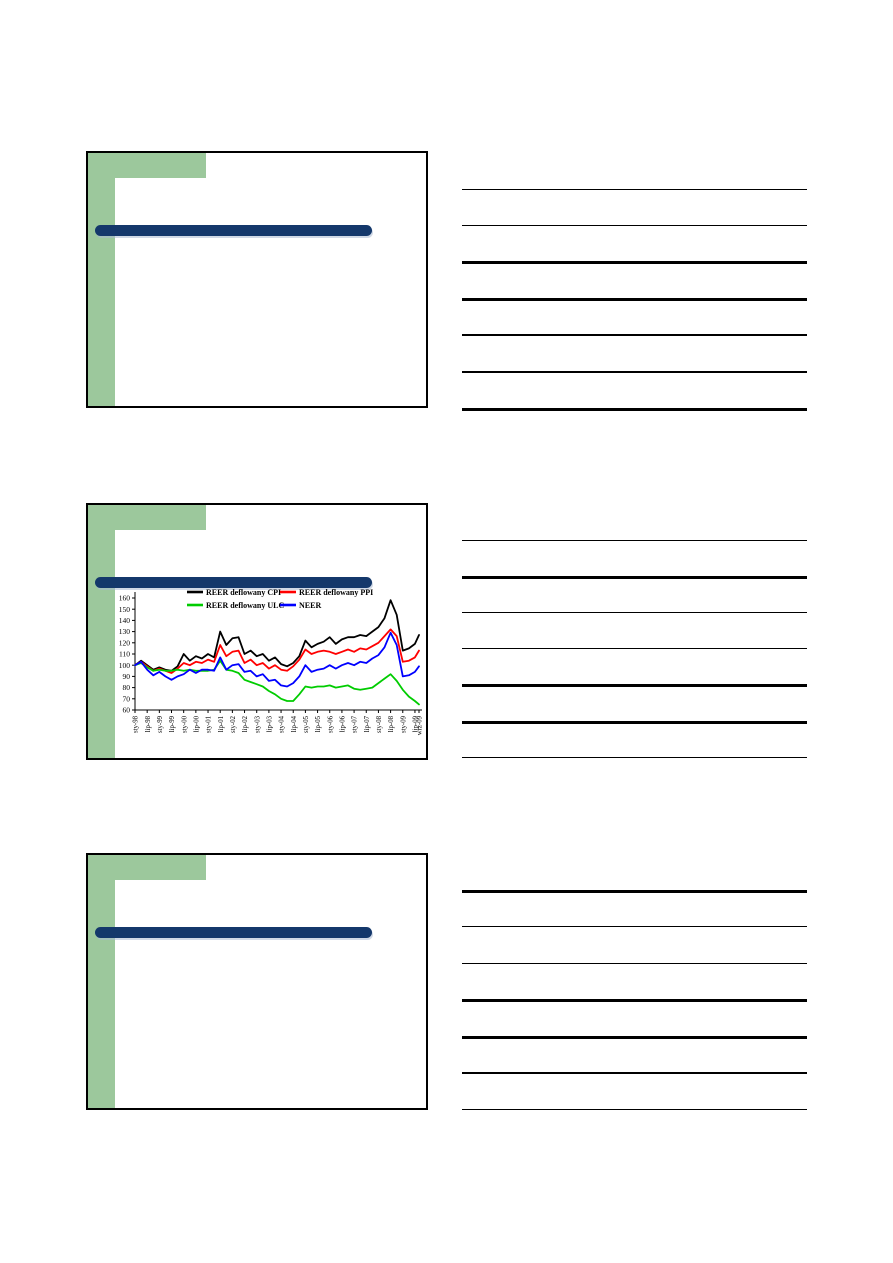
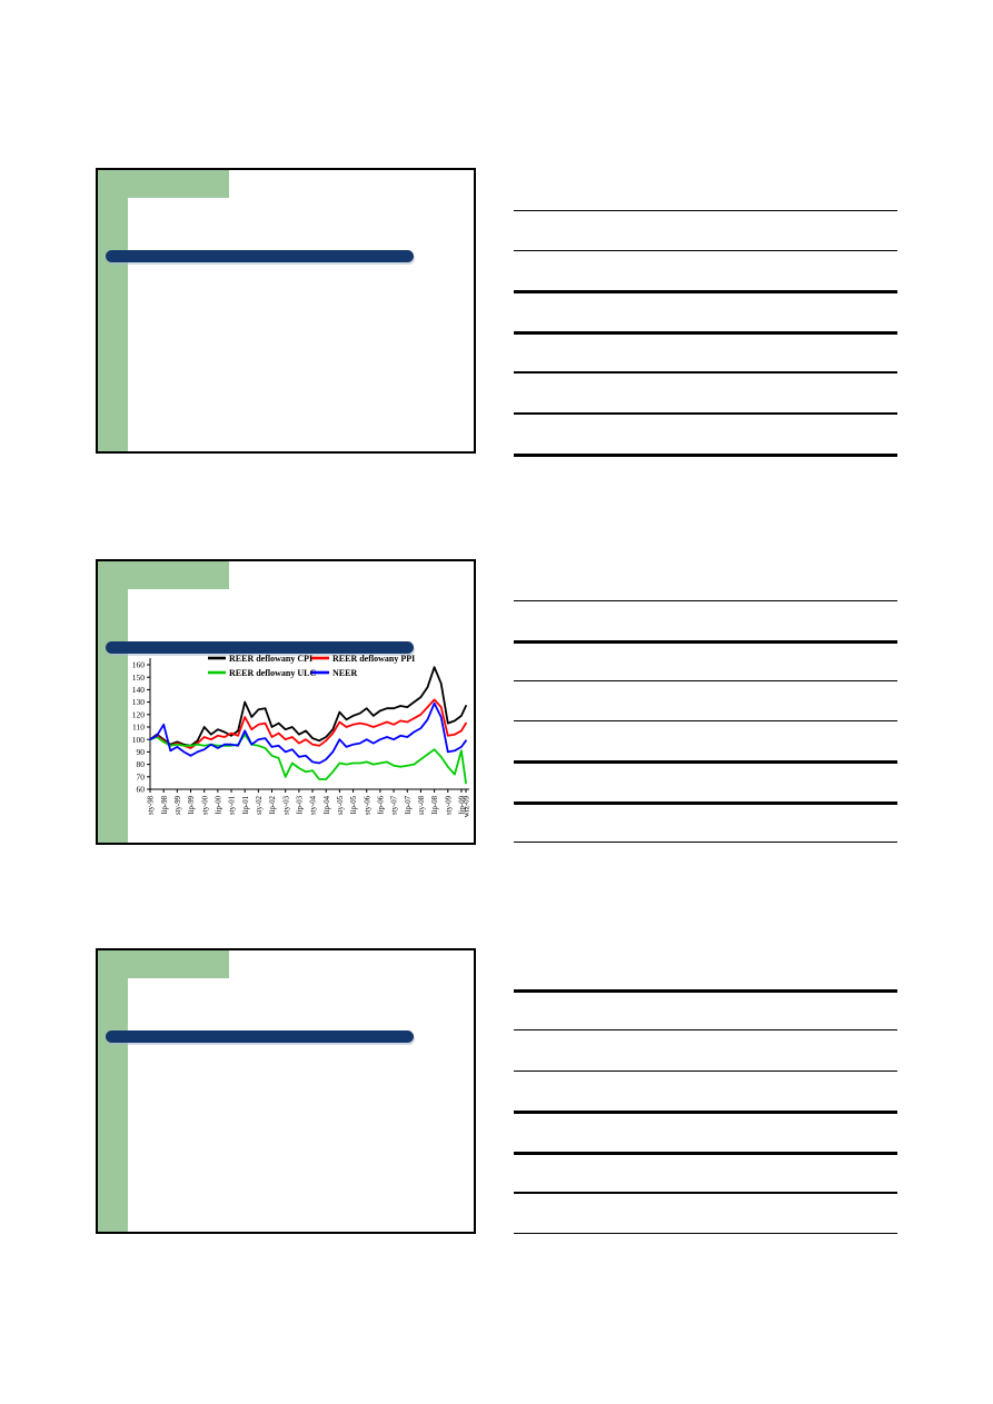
NEER/lip-98: 96 -> 112
REER deflowany CPI/sty-01: 110 -> 103
REER deflowany ULC/sty-03: 83 -> 70
REER deflowany ULC/sty-04: 70 -> 75
REER deflowany ULC/lip-09: 68 -> 91
